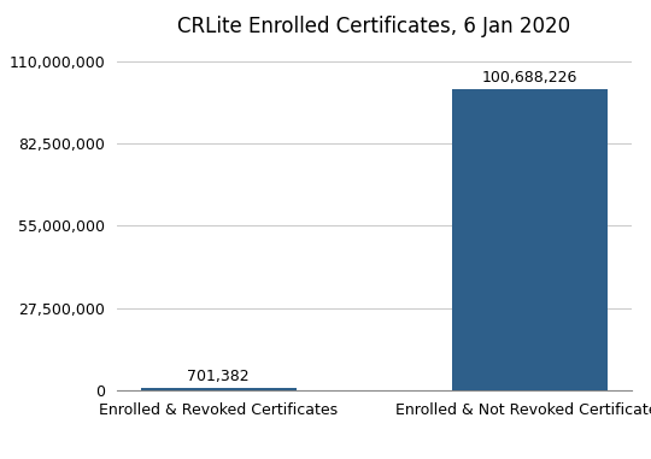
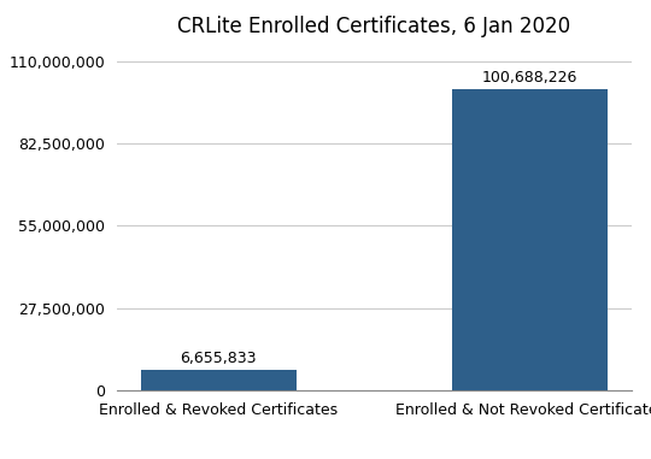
Enrolled & Revoked Certificates: 701,382 -> 6,655,833
